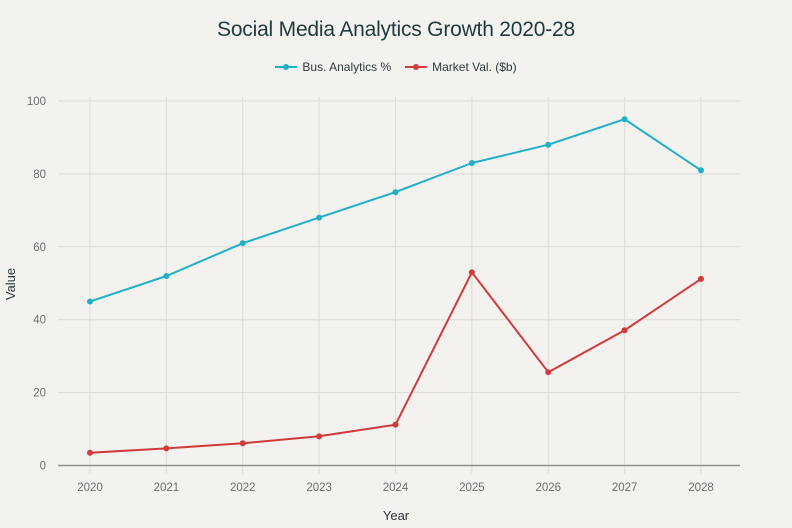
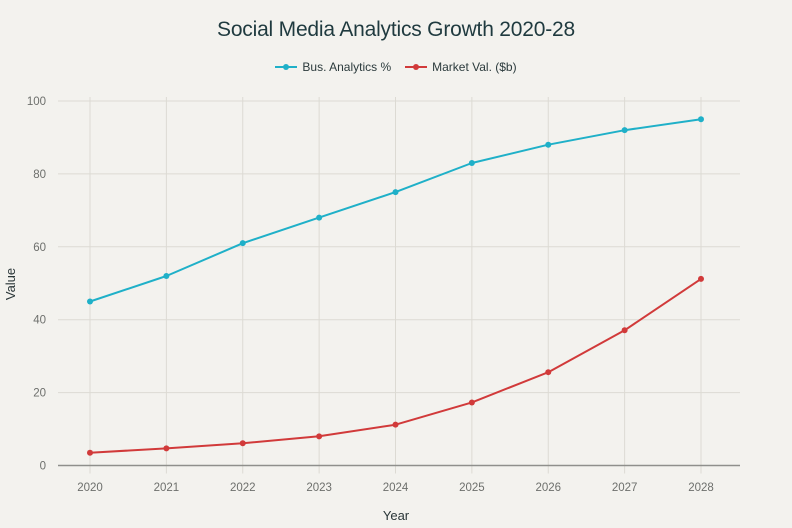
Market Val. ($b)/2025: 53 -> 17
Bus. Analytics %/2027: 95 -> 92
Bus. Analytics %/2028: 81 -> 95
